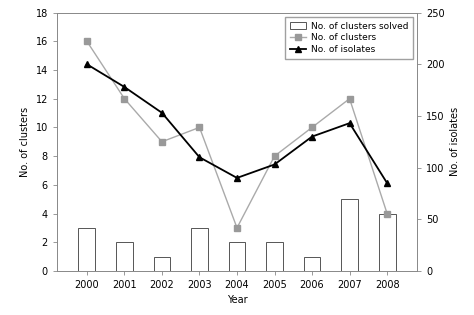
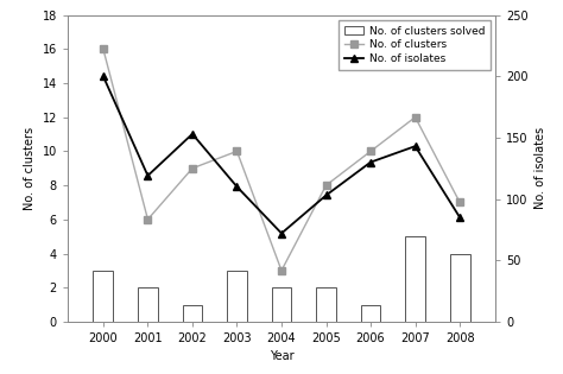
No. of clusters/2001: 12 -> 6
No. of isolates/2001: 178 -> 119
No. of isolates/2004: 90 -> 72
No. of clusters/2008: 4 -> 7
